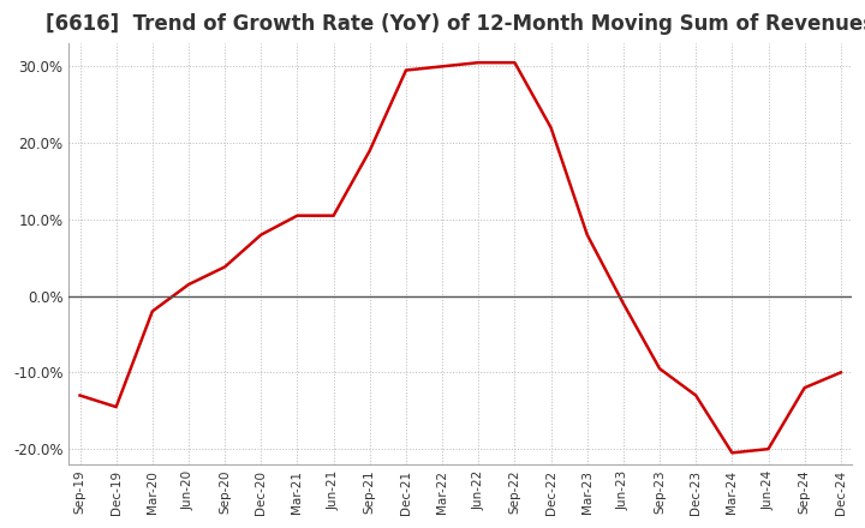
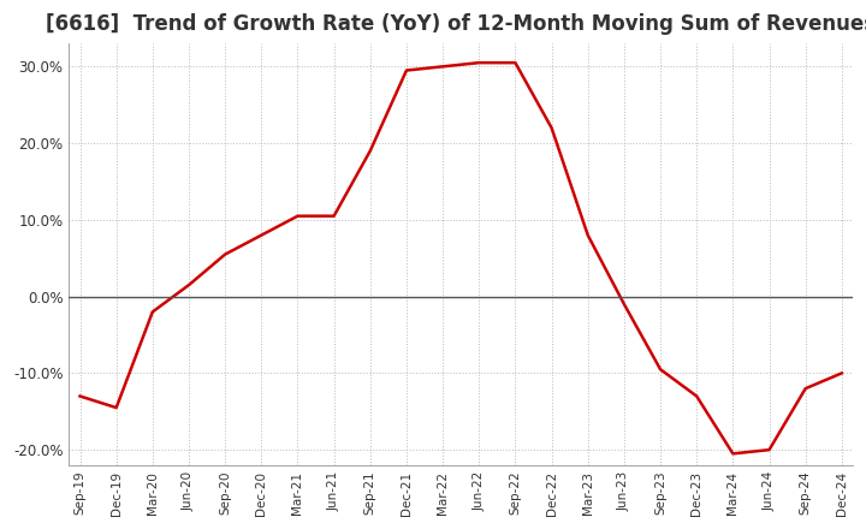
Sep-20: 3.8% -> 5.5%
